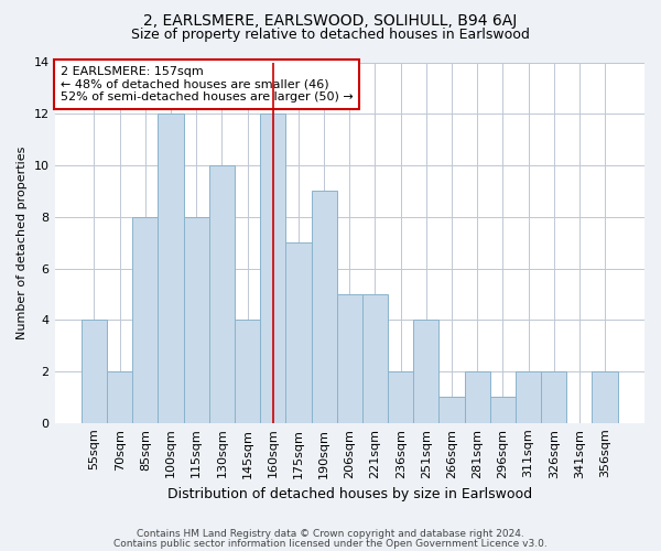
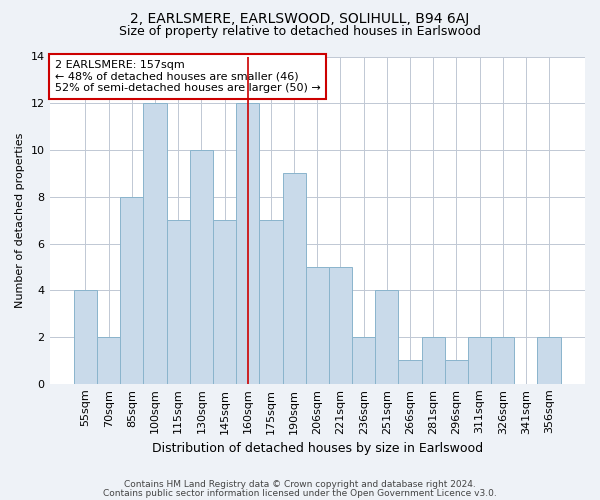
115sqm: 8 -> 7
145sqm: 4 -> 7
